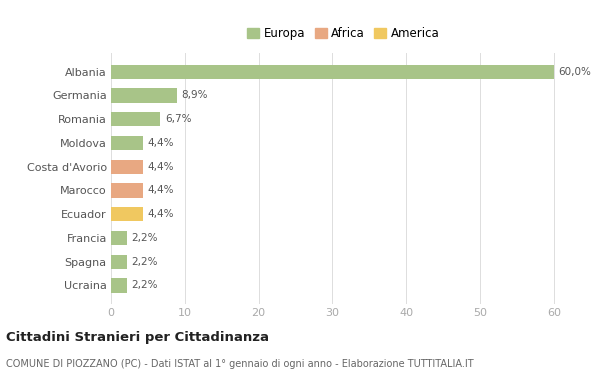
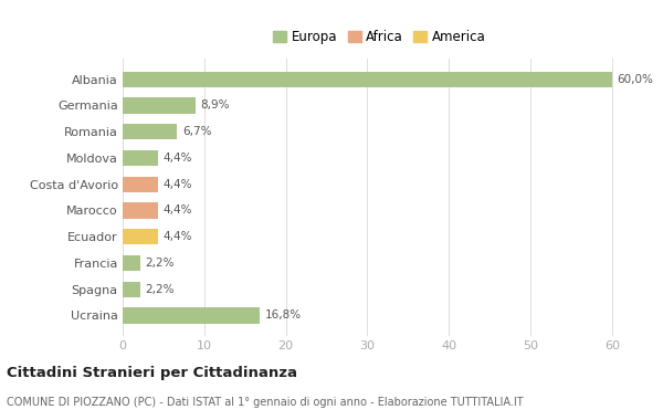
Ucraina: 2,2% -> 16,8%
